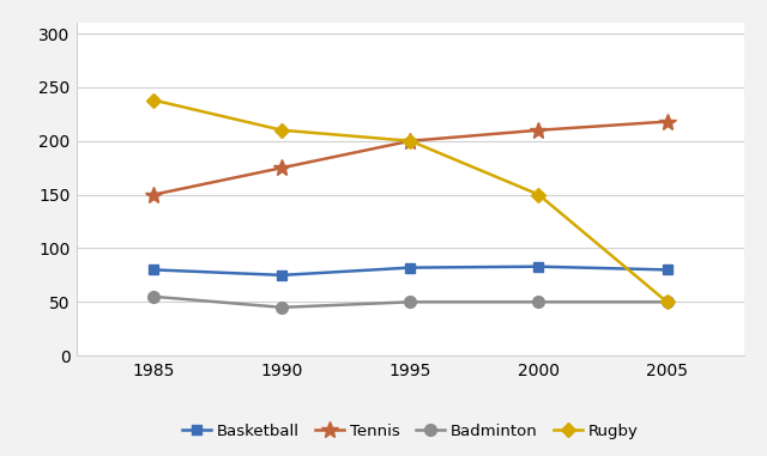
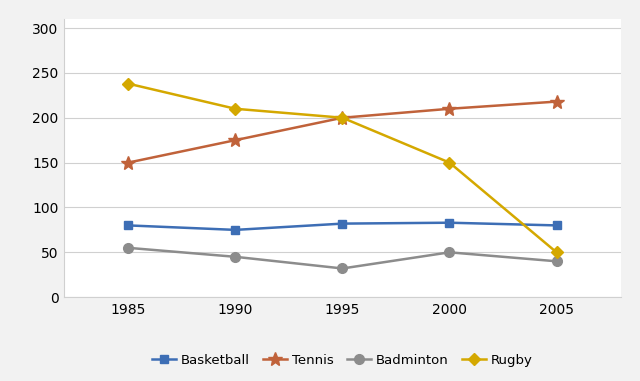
Badminton/1995: 50 -> 32
Badminton/2005: 50 -> 40
